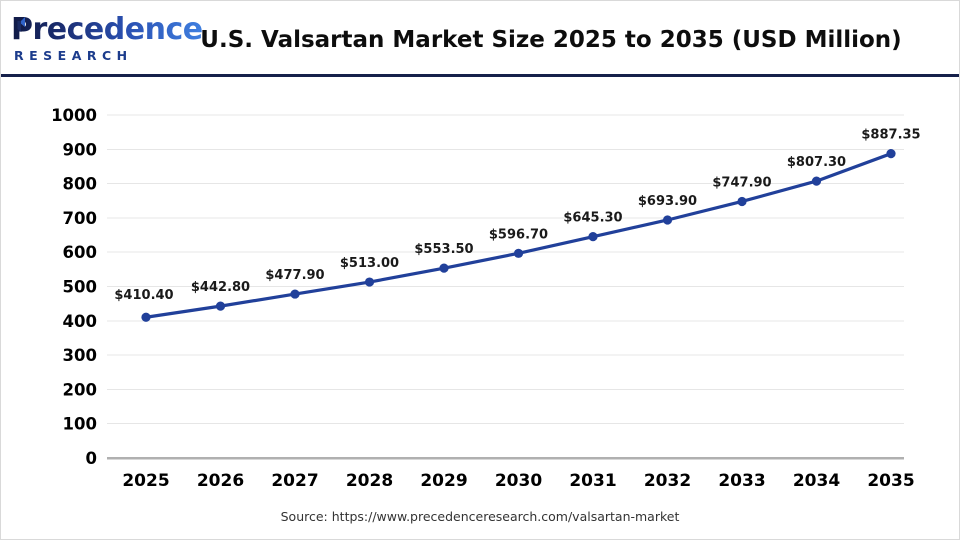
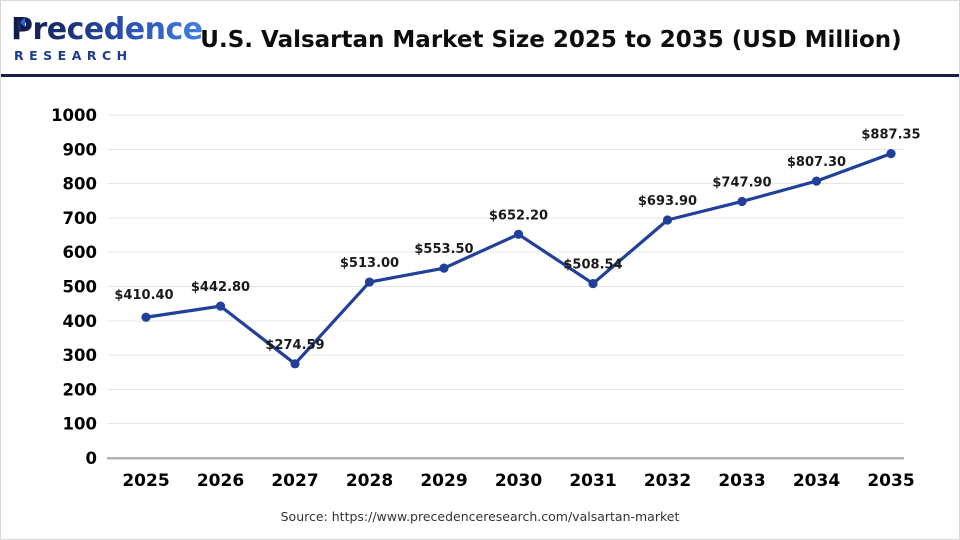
2027: $477.90 -> $274.59
2030: $596.70 -> $652.20
2031: $645.30 -> $508.54
